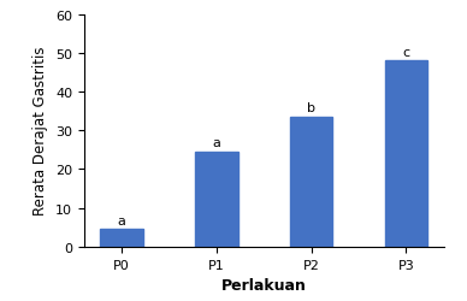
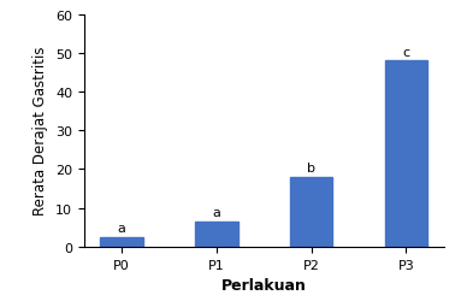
P0: 4.5 -> 2.5
P1: 24.5 -> 6.5
P2: 33.5 -> 18.0
